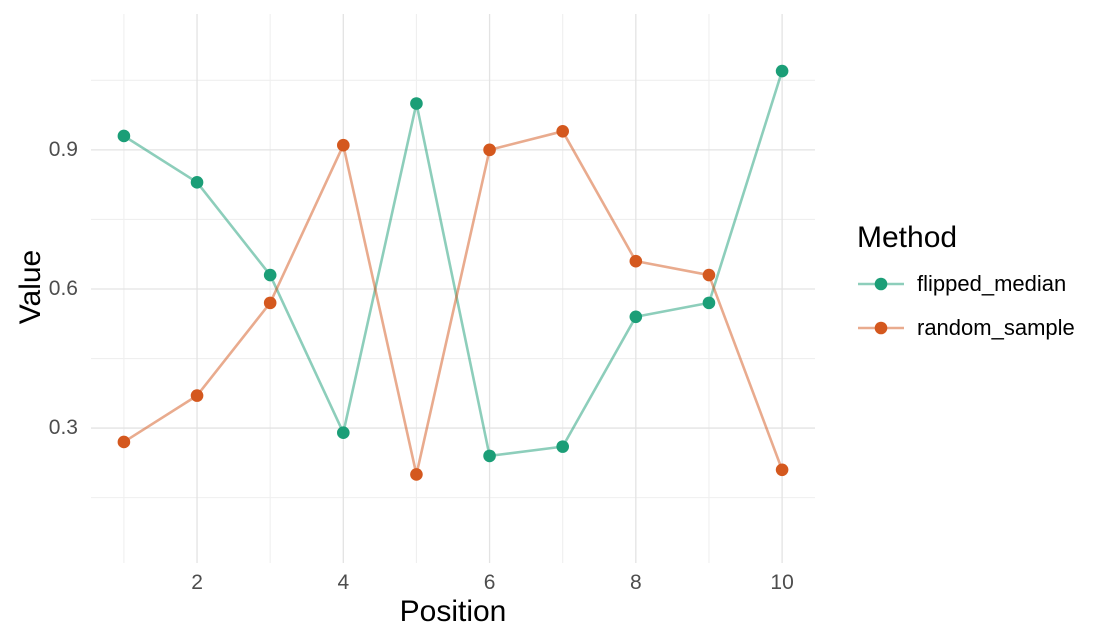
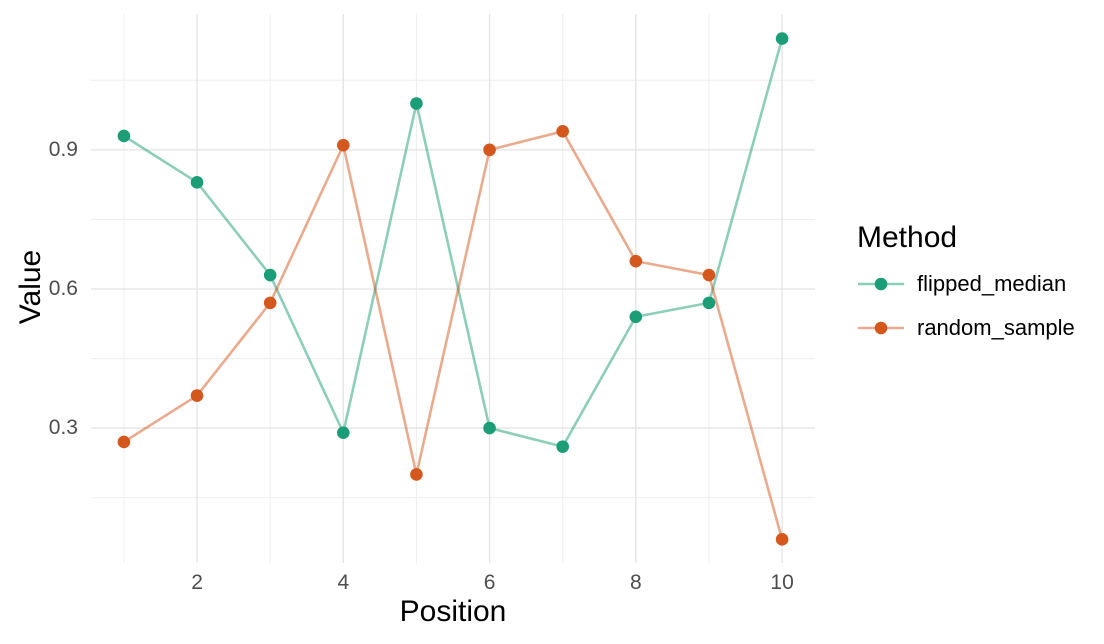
flipped_median/6: 0.24 -> 0.30
flipped_median/10: 1.07 -> 1.14
random_sample/10: 0.21 -> 0.06
